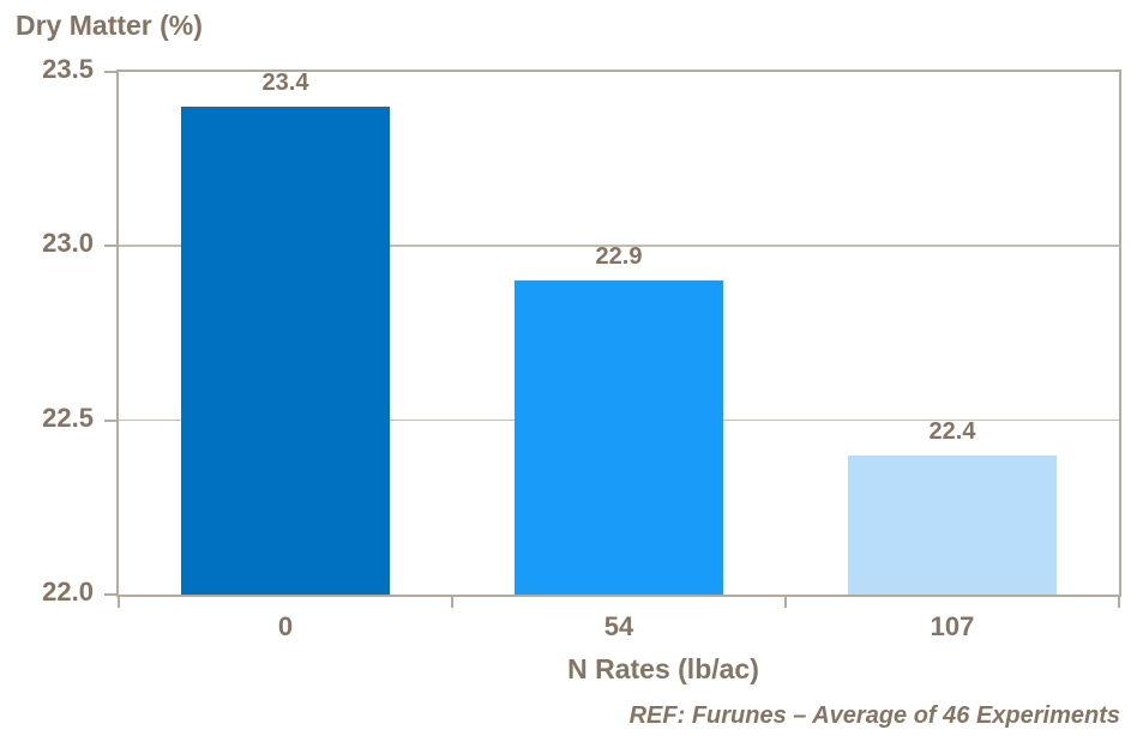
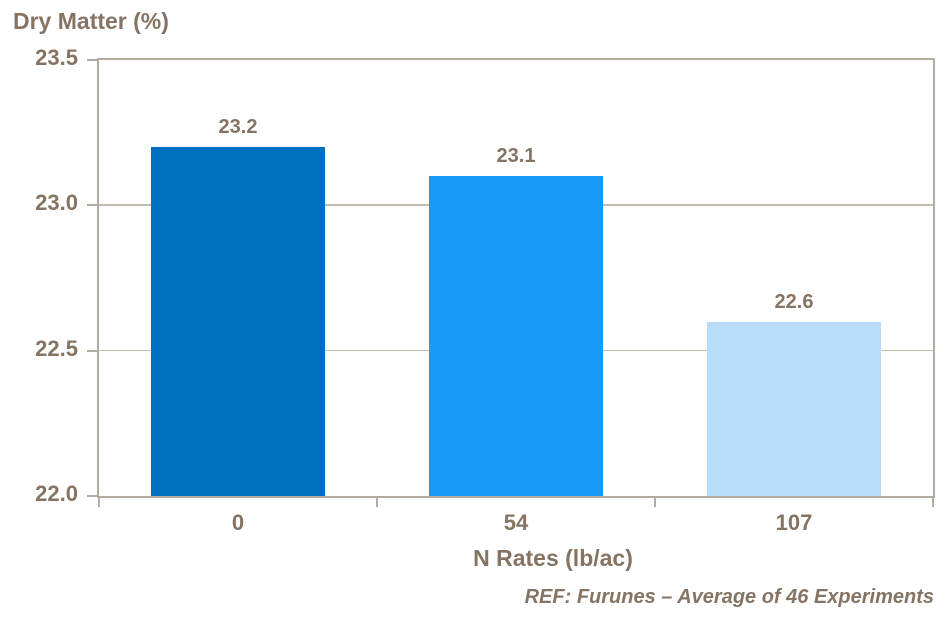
0: 23.4 -> 23.2
54: 22.9 -> 23.1
107: 22.4 -> 22.6
